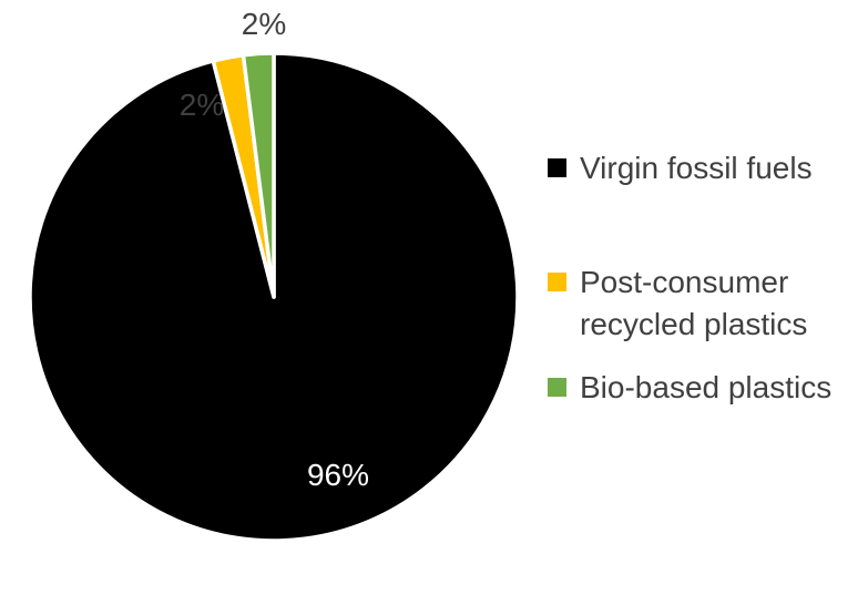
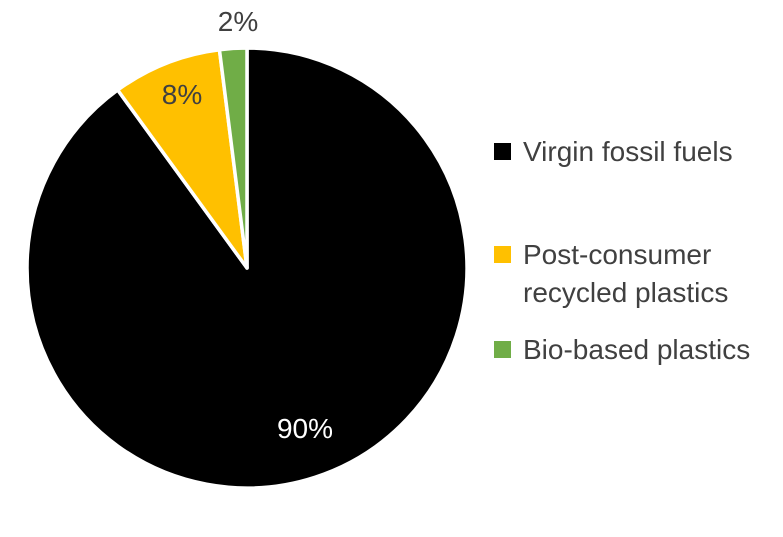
Virgin fossil fuels: 96% -> 90%
Post-consumer recycled plastics: 2% -> 8%
